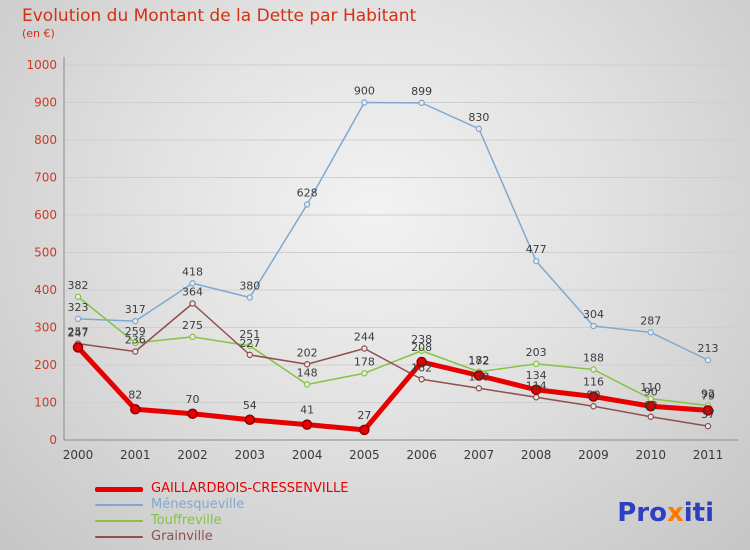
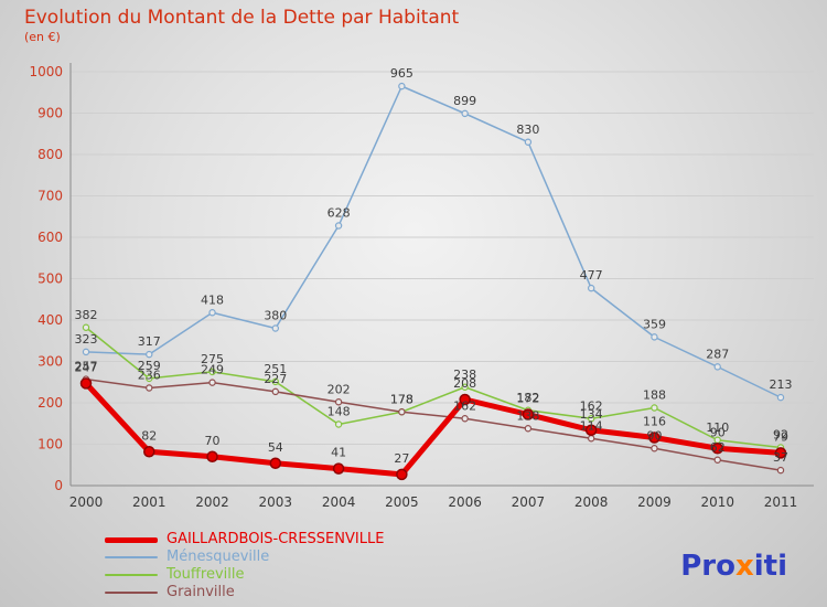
Grainville/2002: 364 -> 249
Ménesqueville/2005: 900 -> 965
Grainville/2005: 244 -> 178
Touffreville/2008: 203 -> 162
Ménesqueville/2009: 304 -> 359
